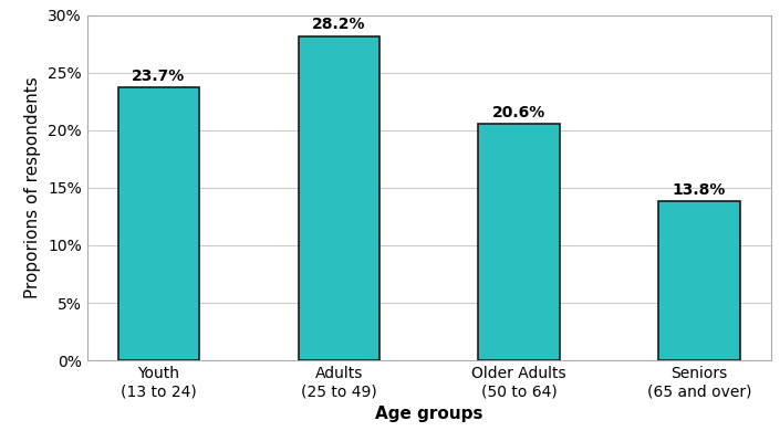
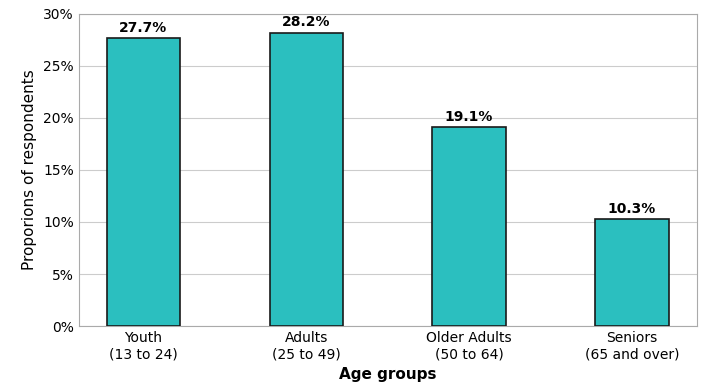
Youth (13 to 24): 23.7% -> 27.7%
Older Adults (50 to 64): 20.6% -> 19.1%
Seniors (65 and over): 13.8% -> 10.3%
